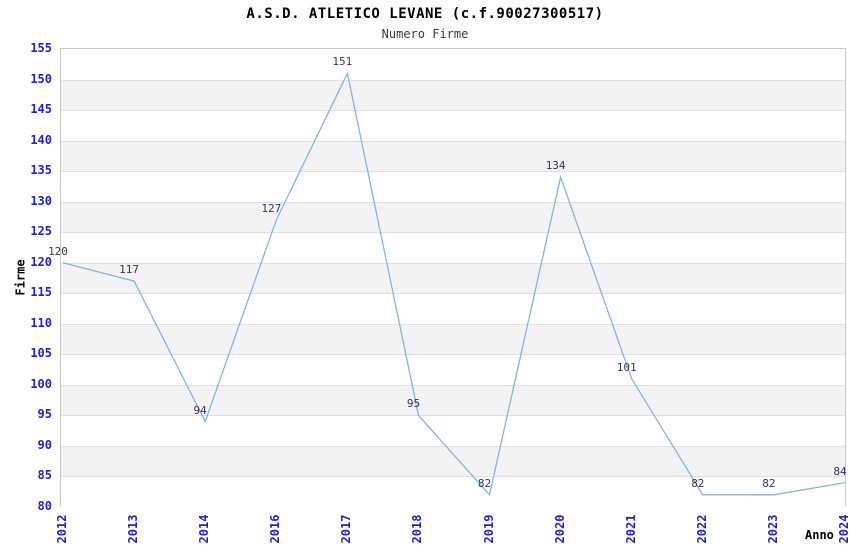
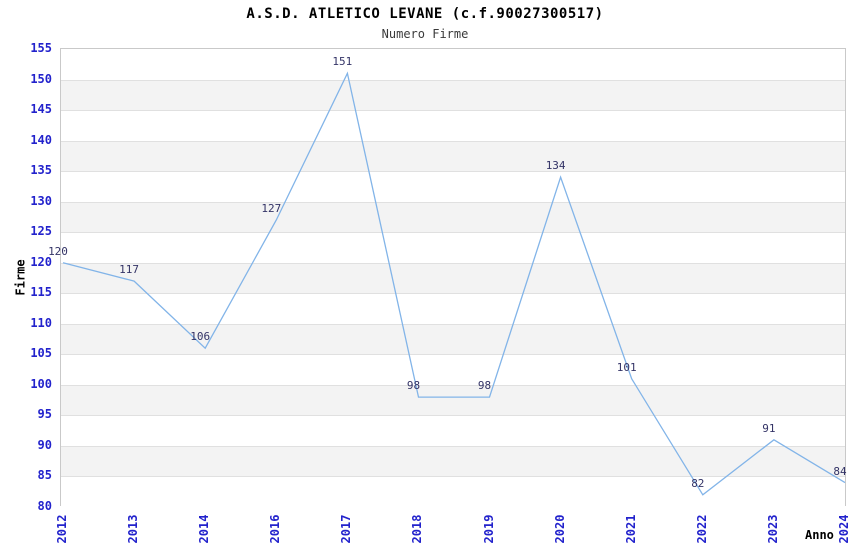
2014: 94 -> 106
2018: 95 -> 98
2019: 82 -> 98
2023: 82 -> 91
